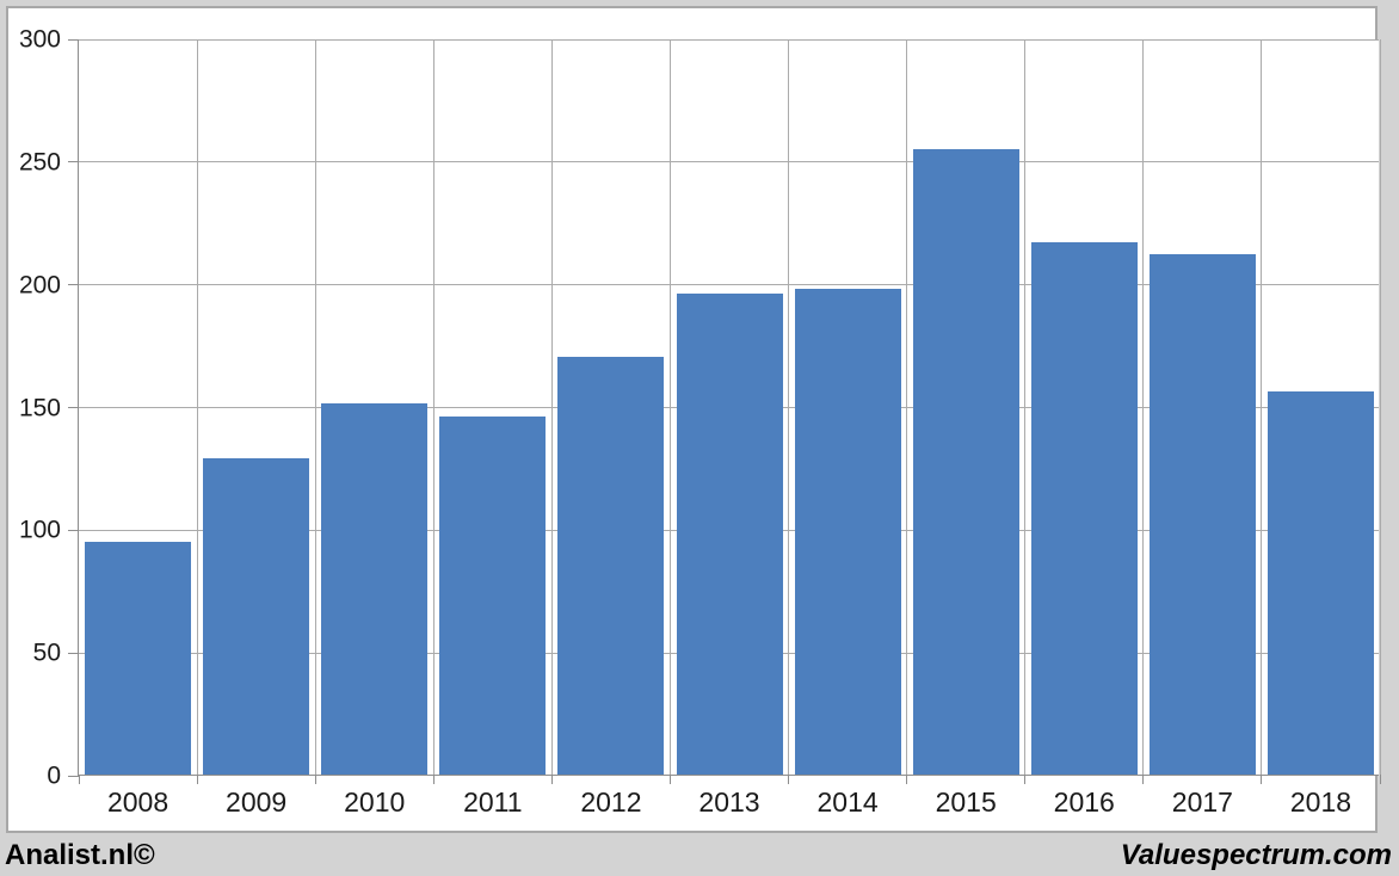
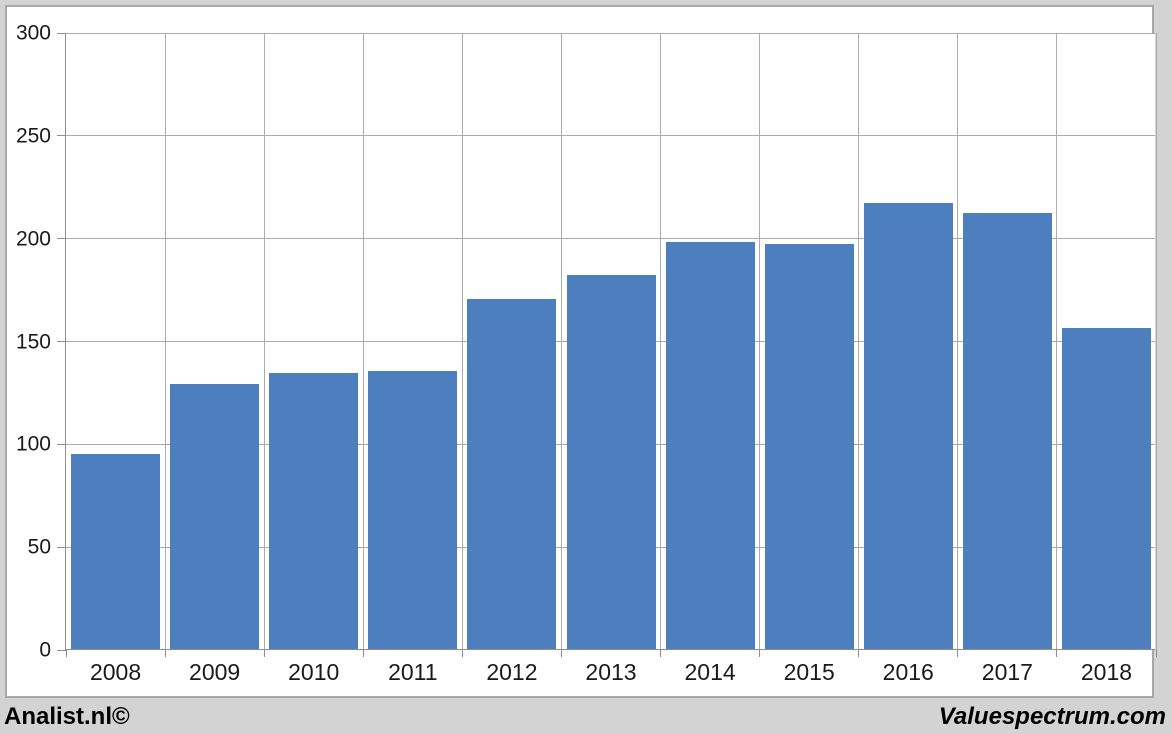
2010: 151 -> 134
2011: 146 -> 135
2013: 196 -> 182
2015: 255 -> 197
